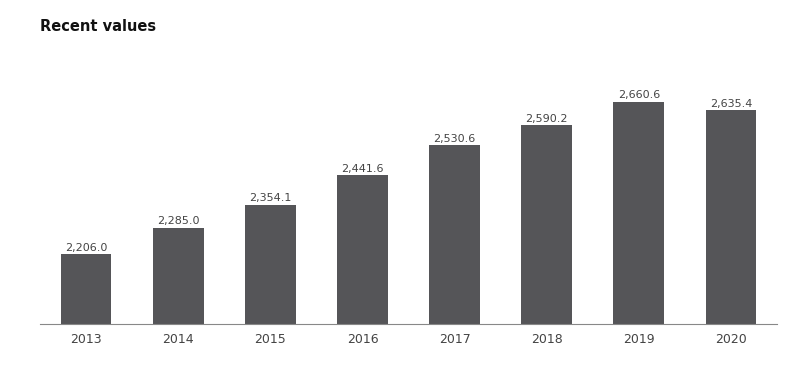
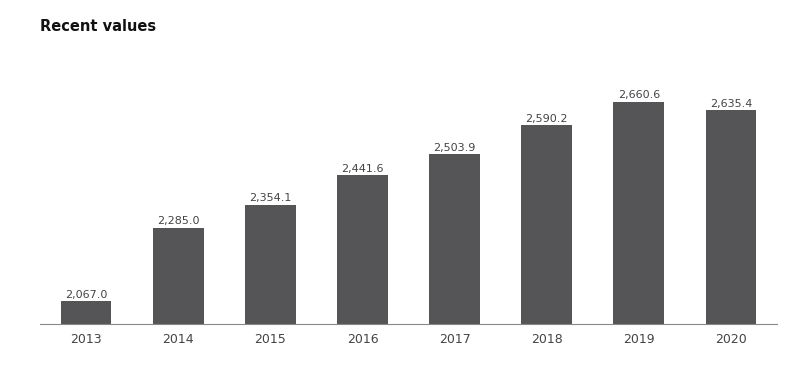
2013: 2,206.0 -> 2,067.0
2017: 2,530.6 -> 2,503.9
